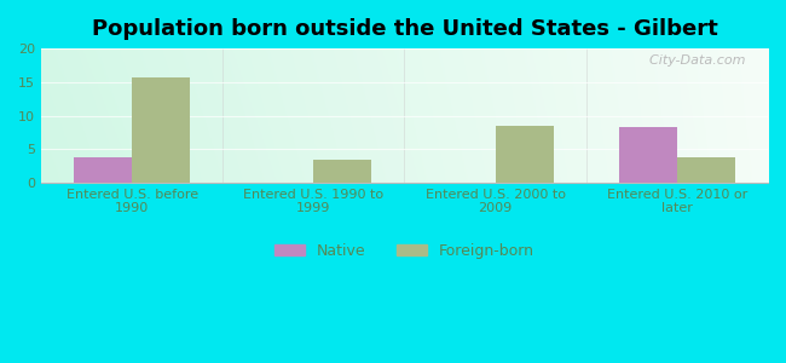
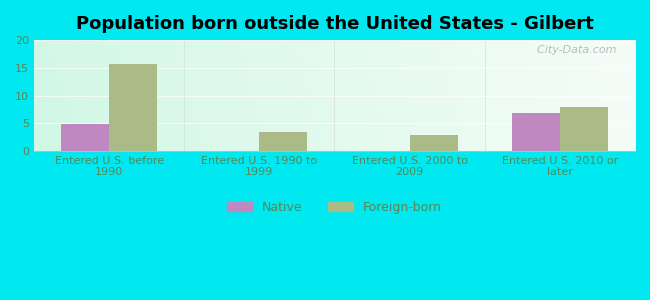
Native/Entered U.S. before 1990: 3.8 -> 4.8
Foreign-born/Entered U.S. 2000 to 2009: 8.4 -> 2.8
Native/Entered U.S. 2010 or later: 8.2 -> 6.9
Foreign-born/Entered U.S. 2010 or later: 3.8 -> 7.9
